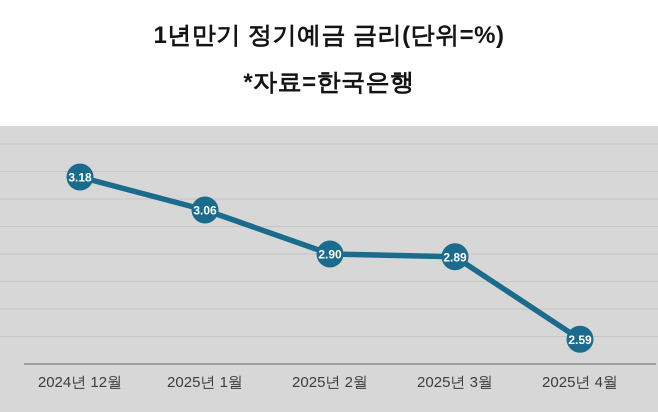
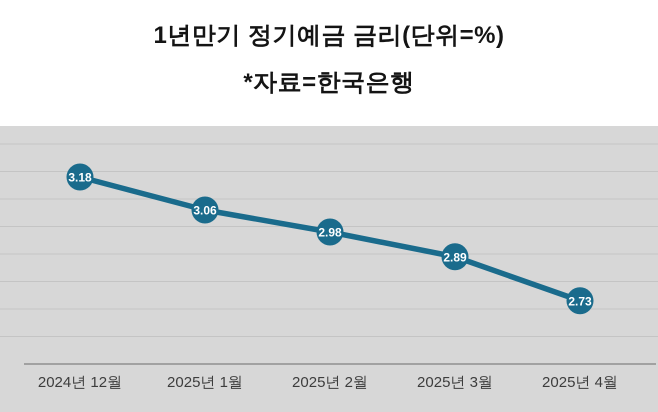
2025년 2월: 2.90 -> 2.98
2025년 4월: 2.59 -> 2.73
